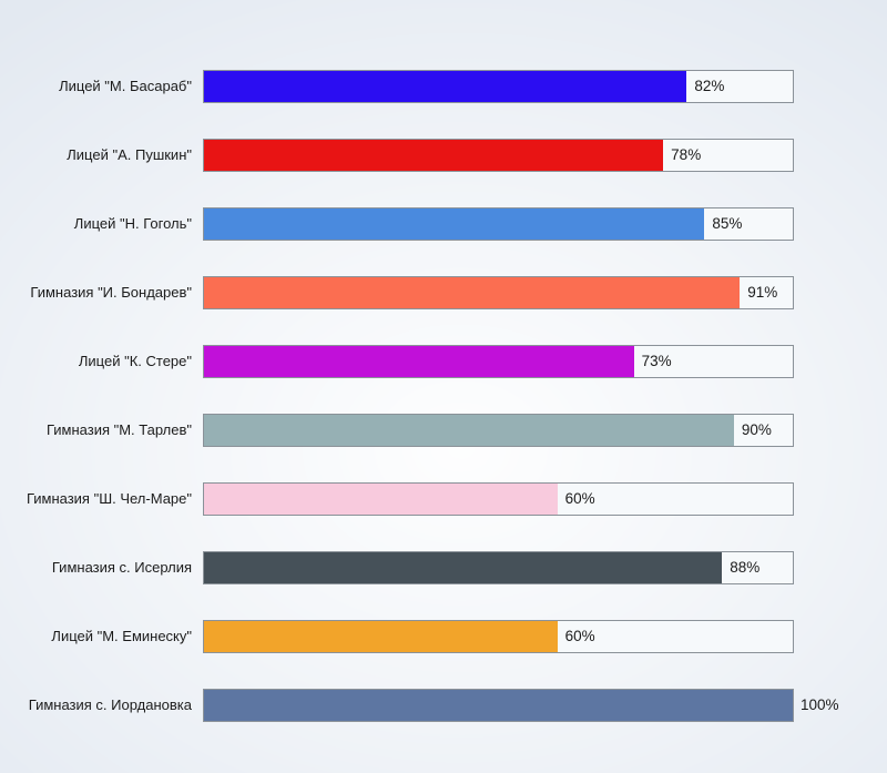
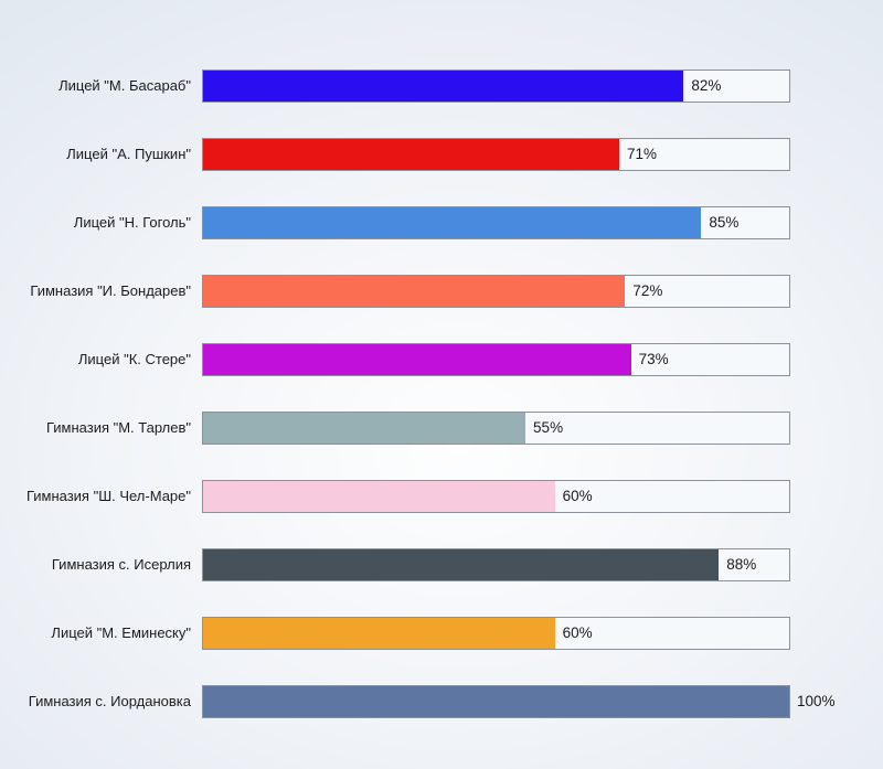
Лицей "А. Пушкин": 78% -> 71%
Гимназия "И. Бондарев": 91% -> 72%
Гимназия "М. Тарлев": 90% -> 55%
